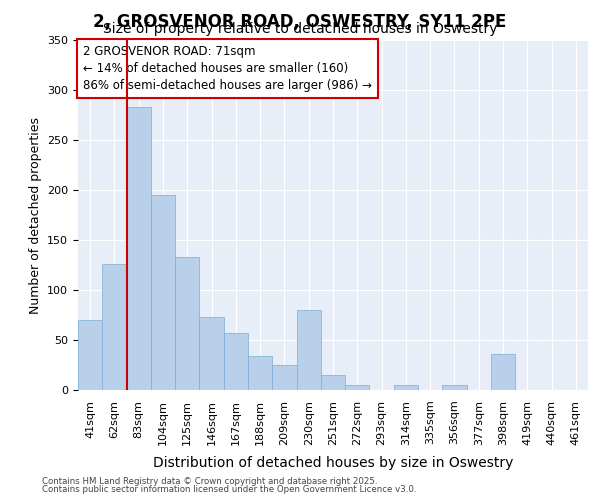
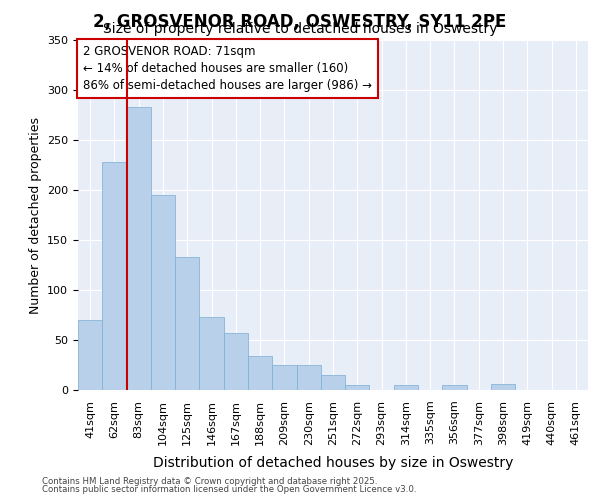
62sqm: 126 -> 228
230sqm: 80 -> 25
398sqm: 36 -> 6
